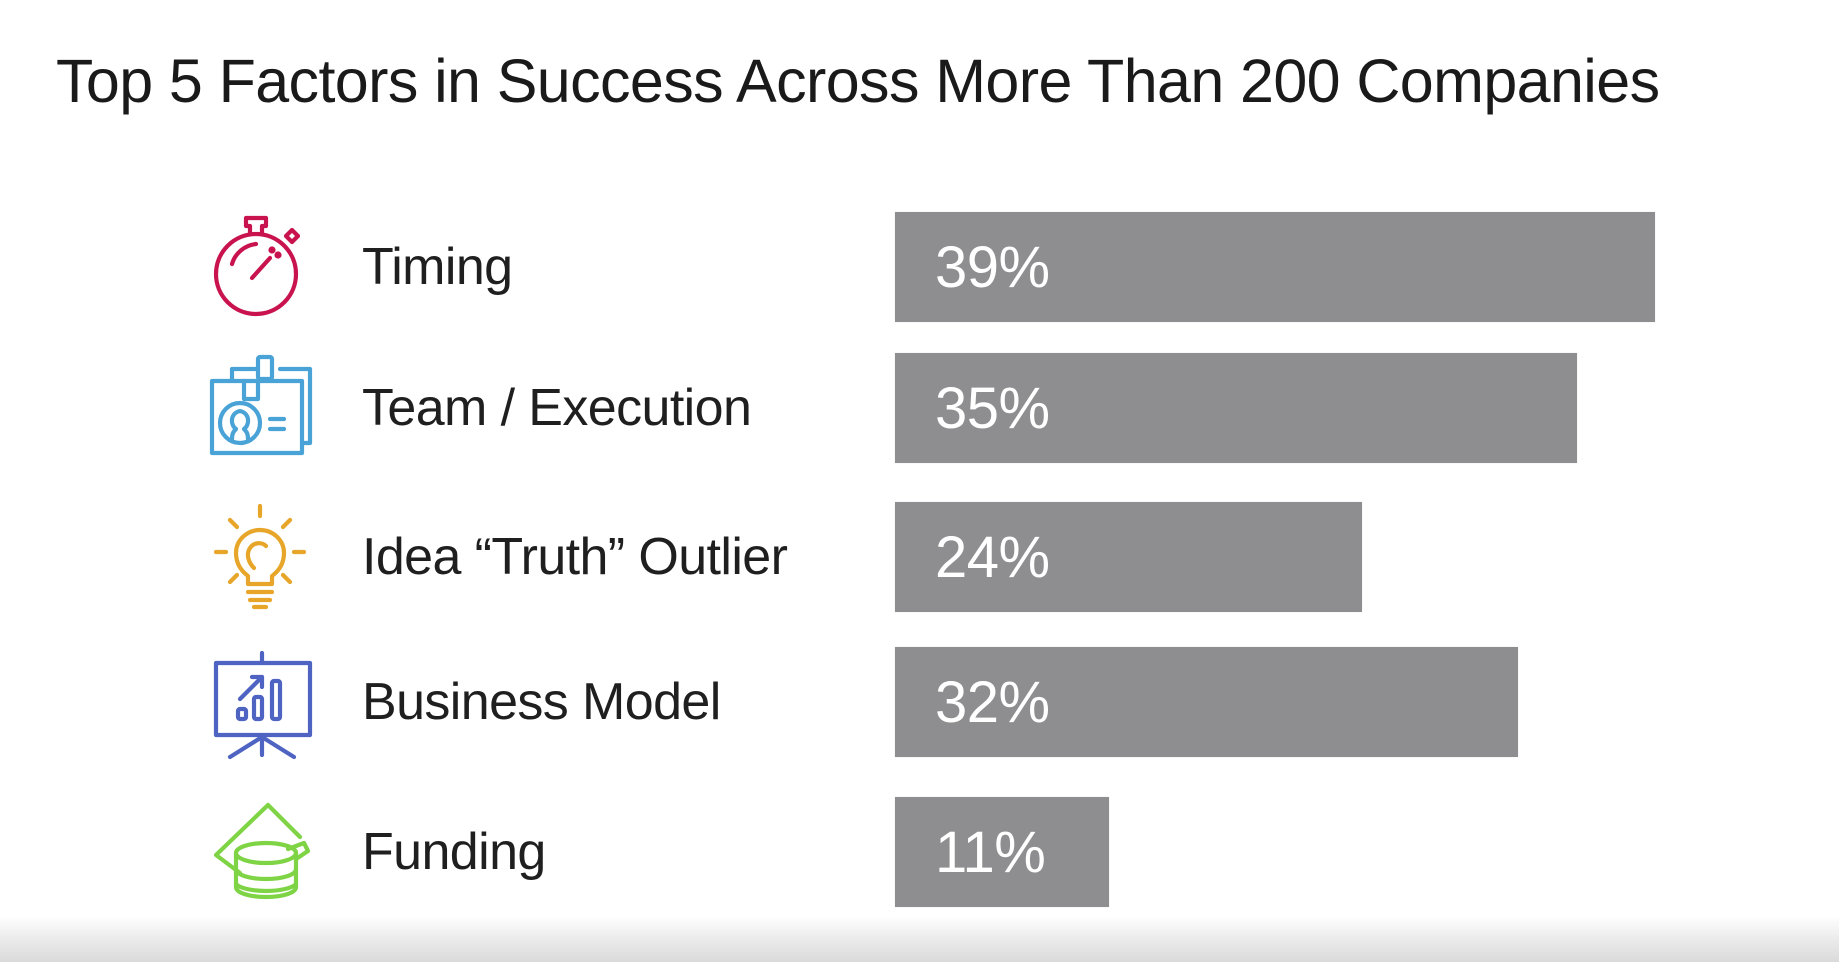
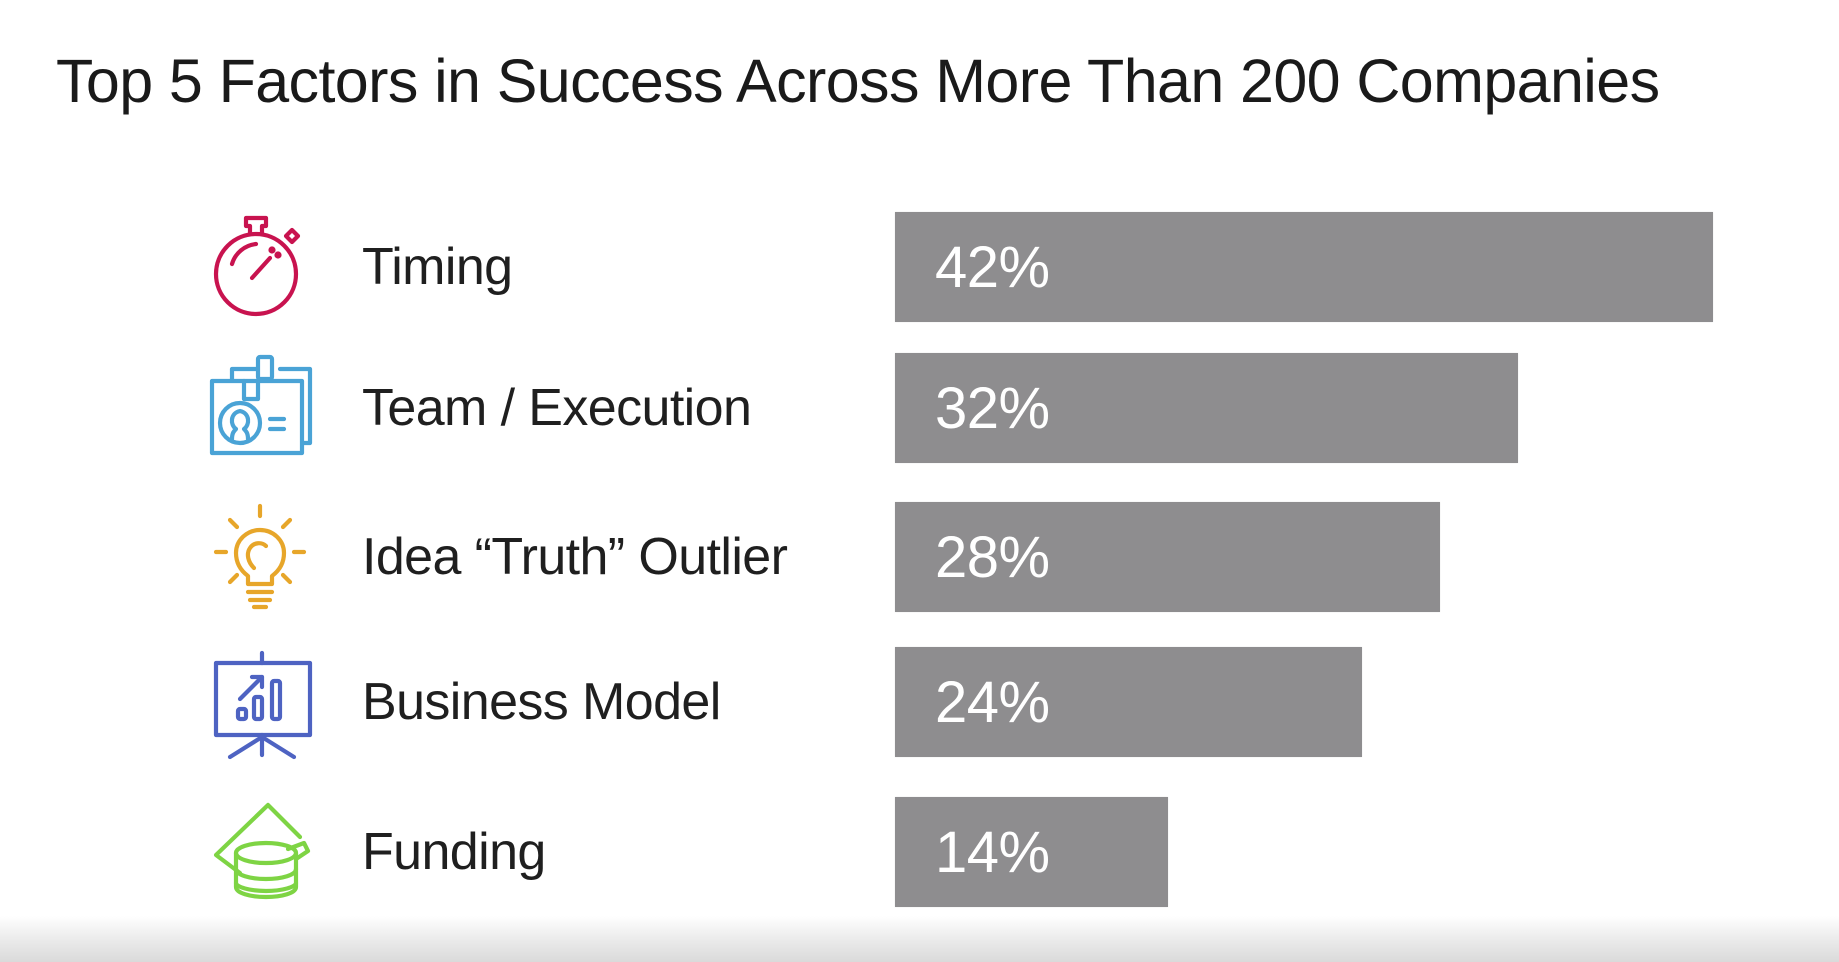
Timing: 39% -> 42%
Team / Execution: 35% -> 32%
Idea “Truth” Outlier: 24% -> 28%
Business Model: 32% -> 24%
Funding: 11% -> 14%
